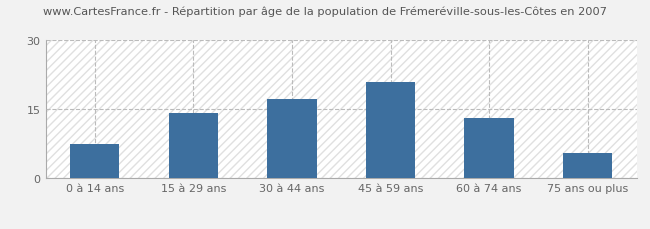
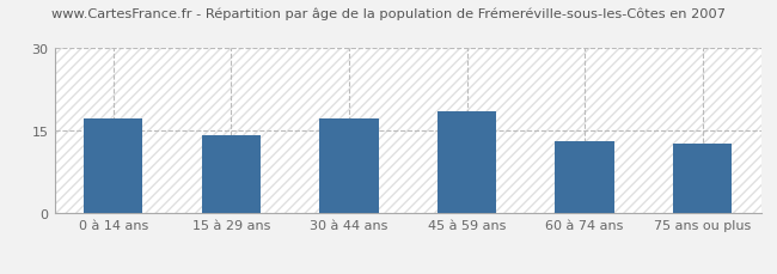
0 à 14 ans: 7.5 -> 17.2
45 à 59 ans: 21.0 -> 18.5
75 ans ou plus: 5.5 -> 12.6
